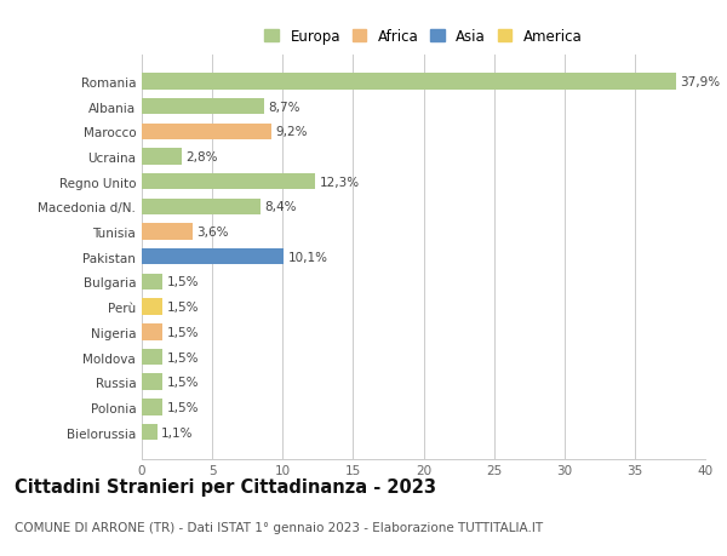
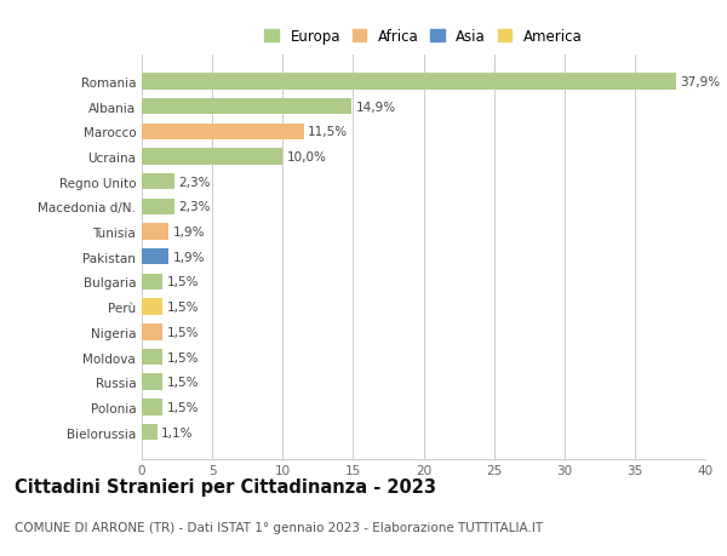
Albania: 8,7% -> 14,9%
Marocco: 9,2% -> 11,5%
Ucraina: 2,8% -> 10,0%
Regno Unito: 12,3% -> 2,3%
Macedonia d/N.: 8,4% -> 2,3%
Tunisia: 3,6% -> 1,9%
Pakistan: 10,1% -> 1,9%
